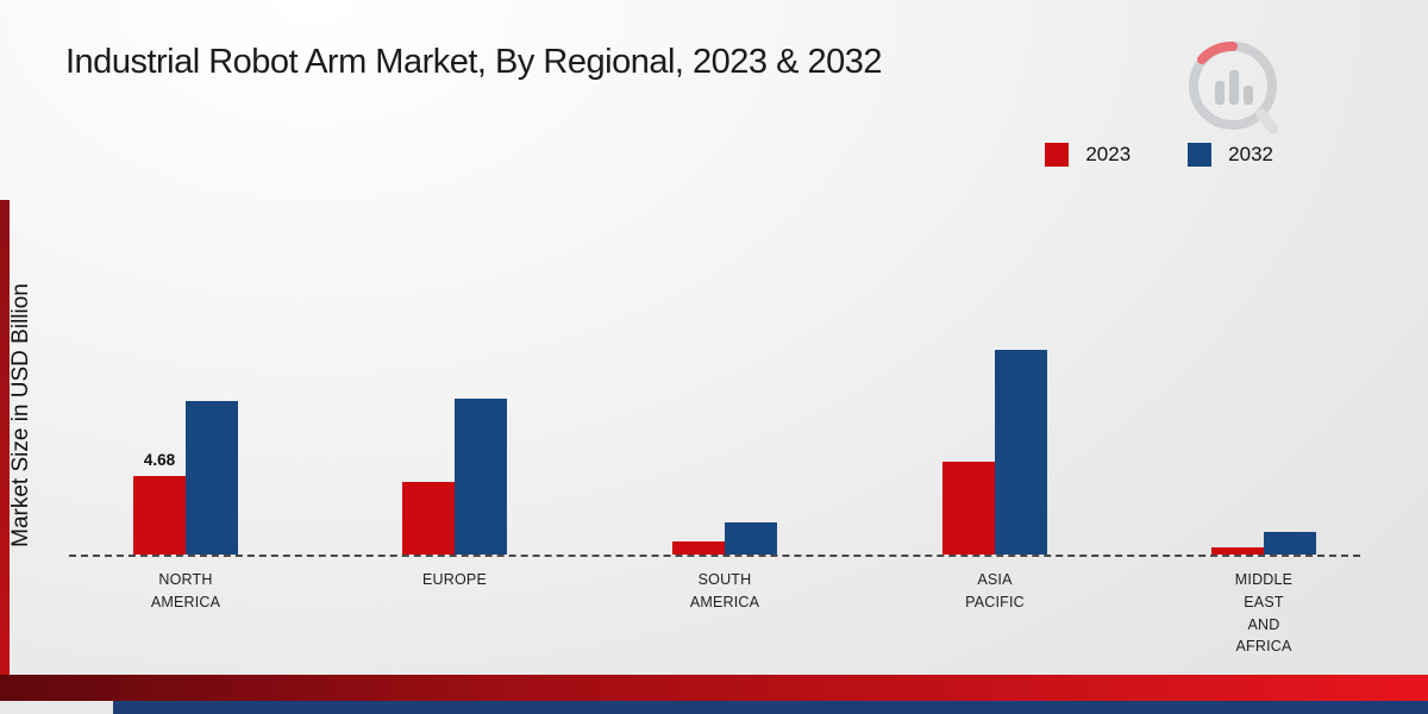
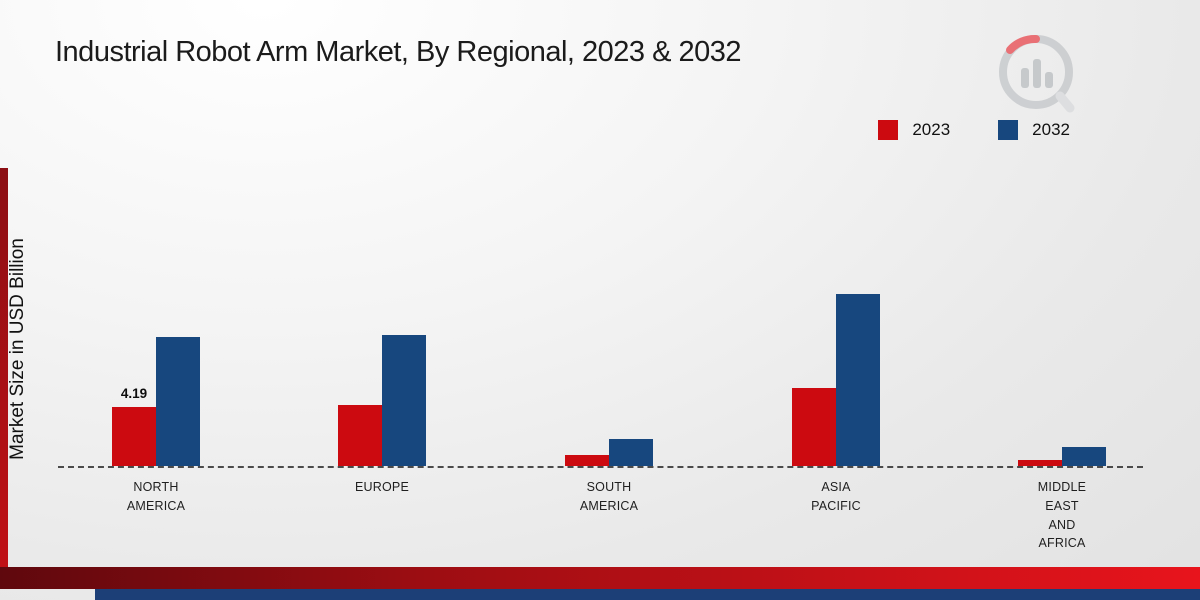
2023/NORTH AMERICA: 4.68 -> 4.19
